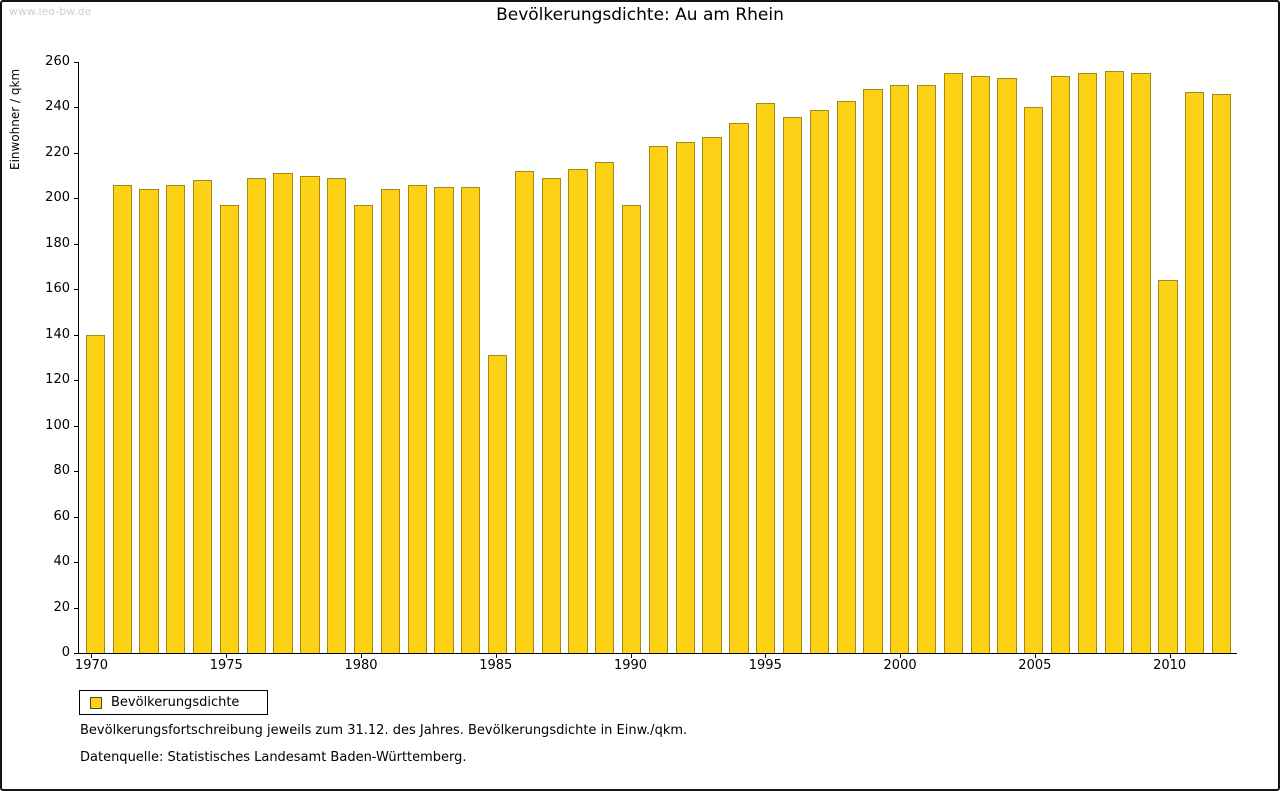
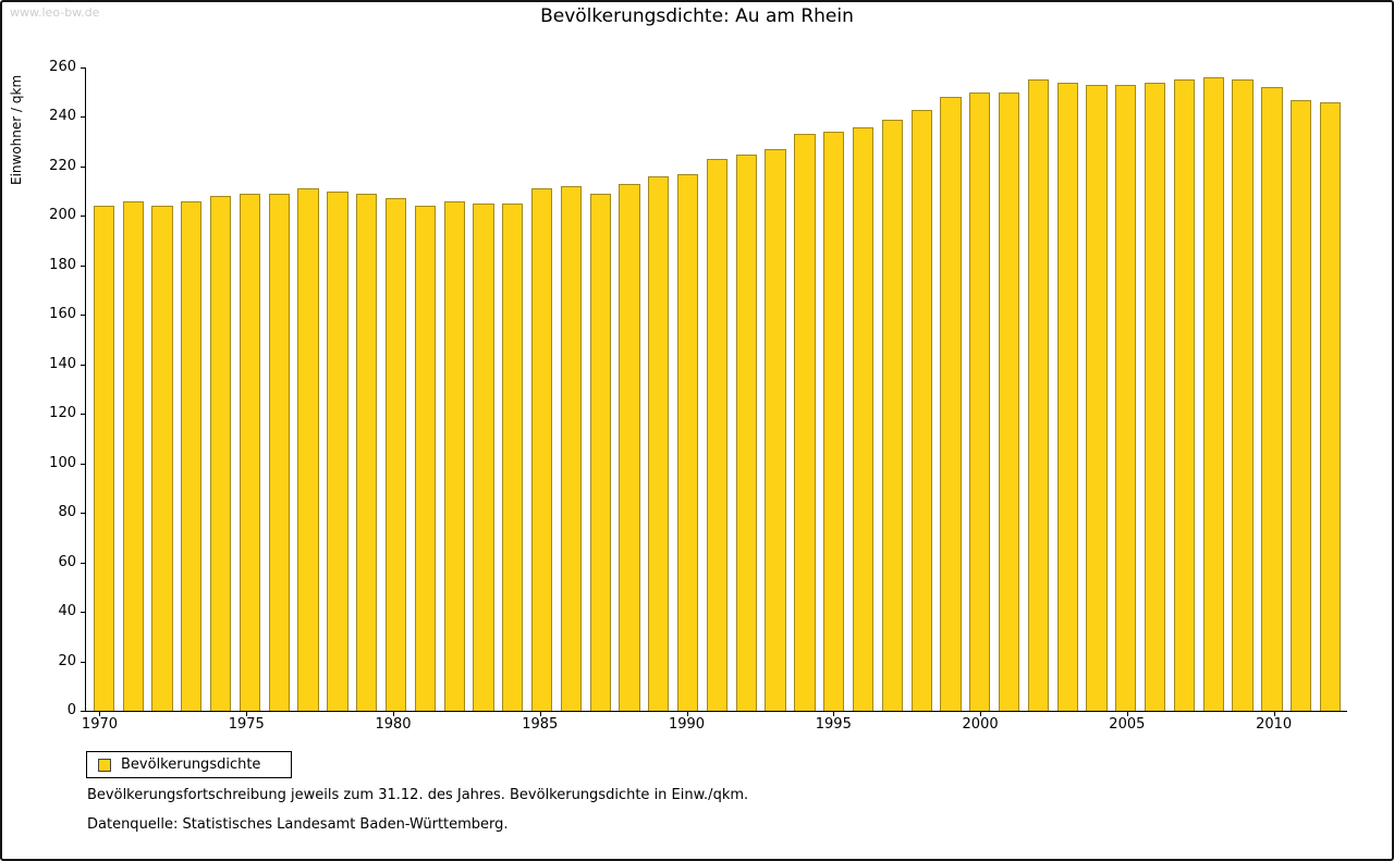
1970: 140 -> 204
1975: 197 -> 209
1980: 197 -> 207
1985: 131 -> 211
1990: 197 -> 217
1995: 242 -> 234
2005: 240 -> 253
2010: 164 -> 252
